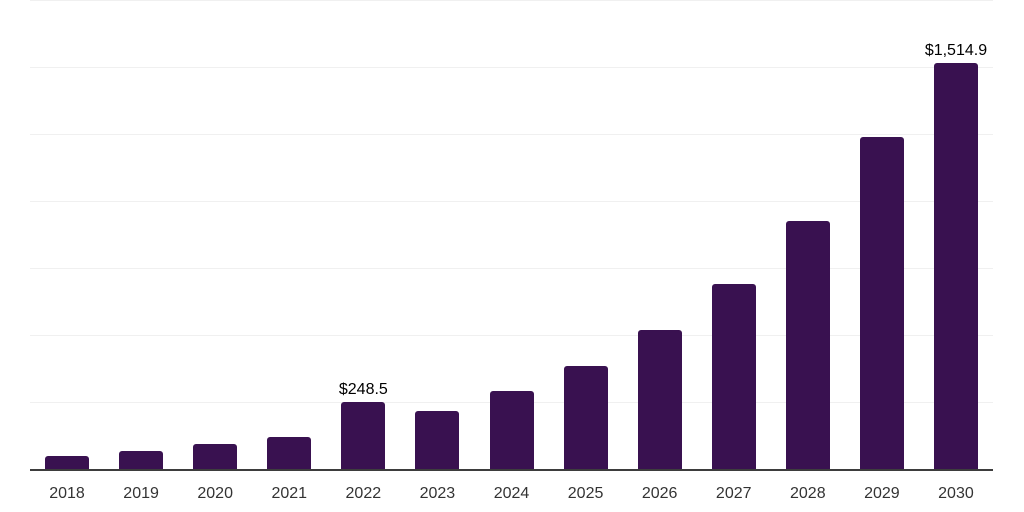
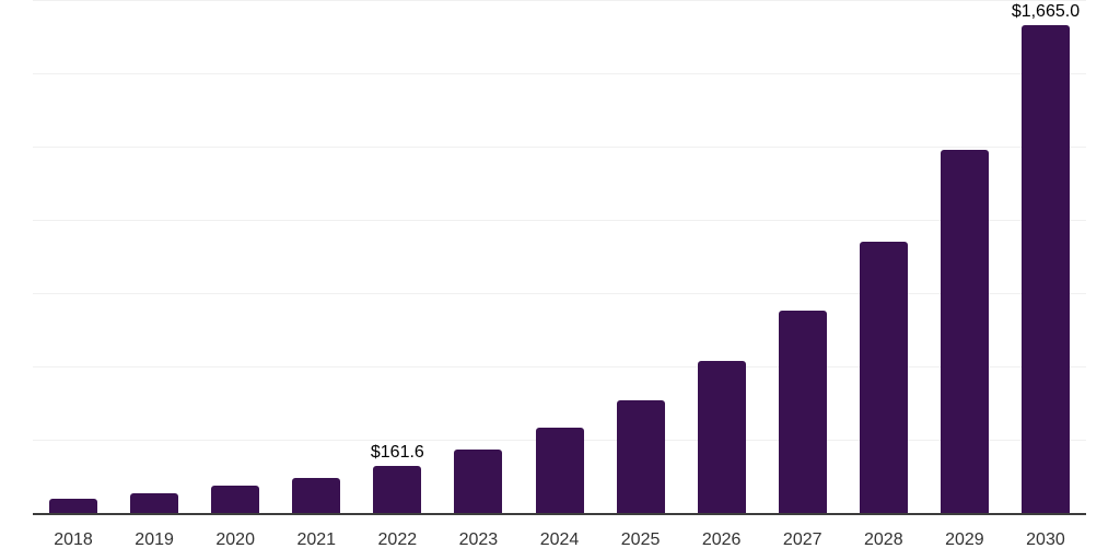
2022: $248.5 -> $161.6
2030: $1,514.9 -> $1,665.0
